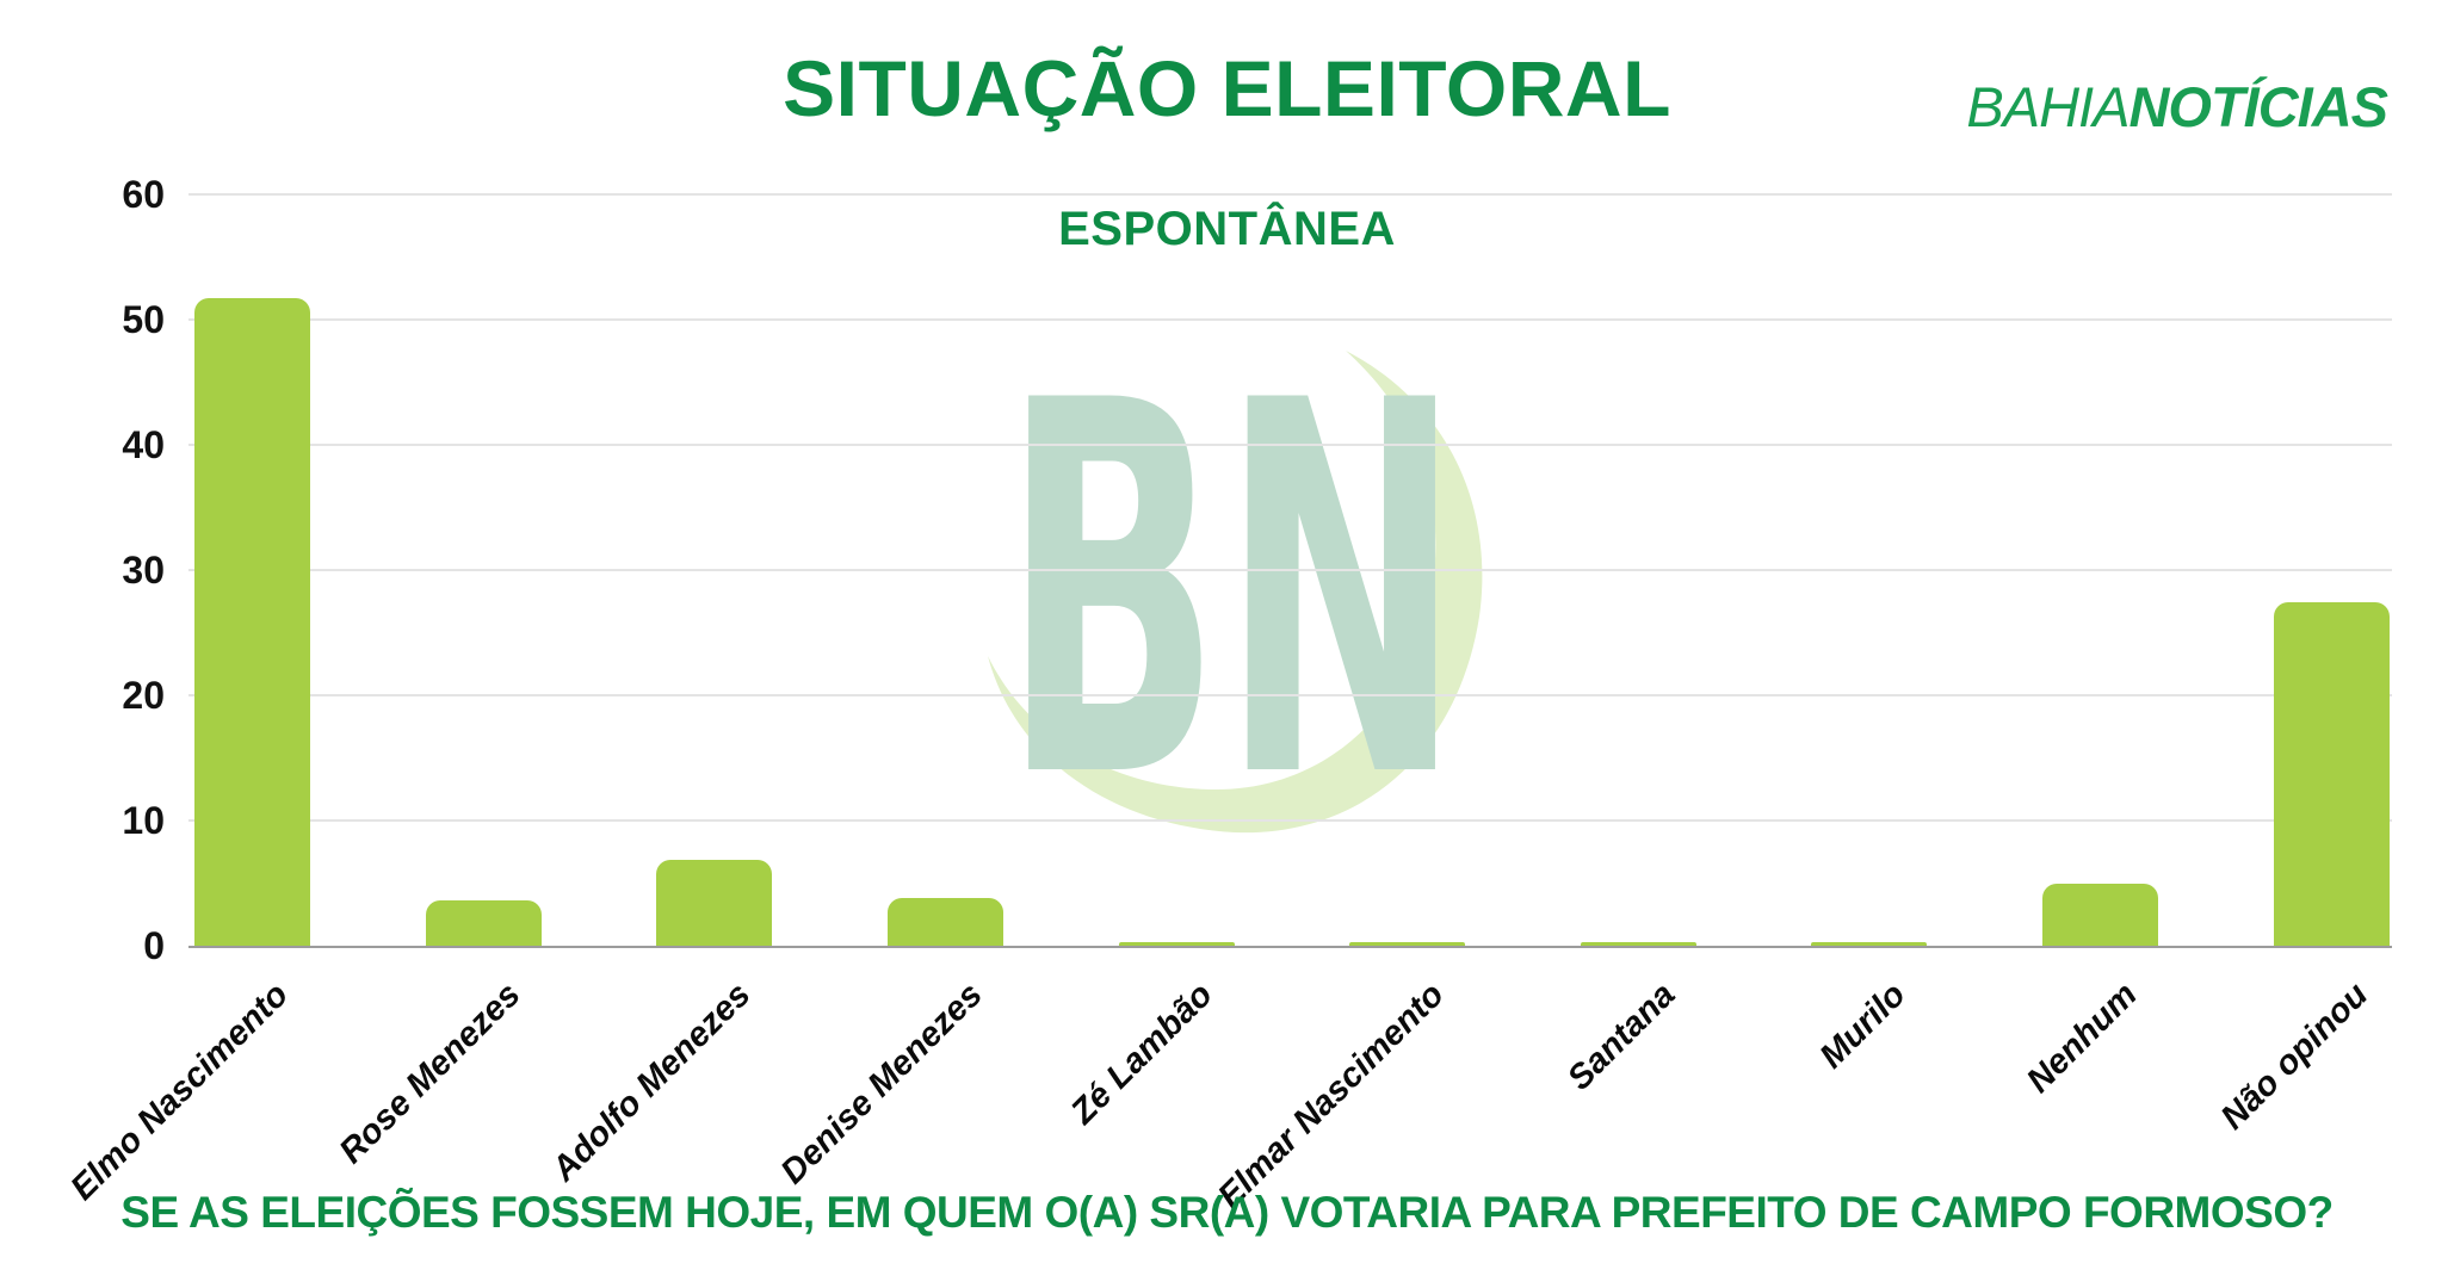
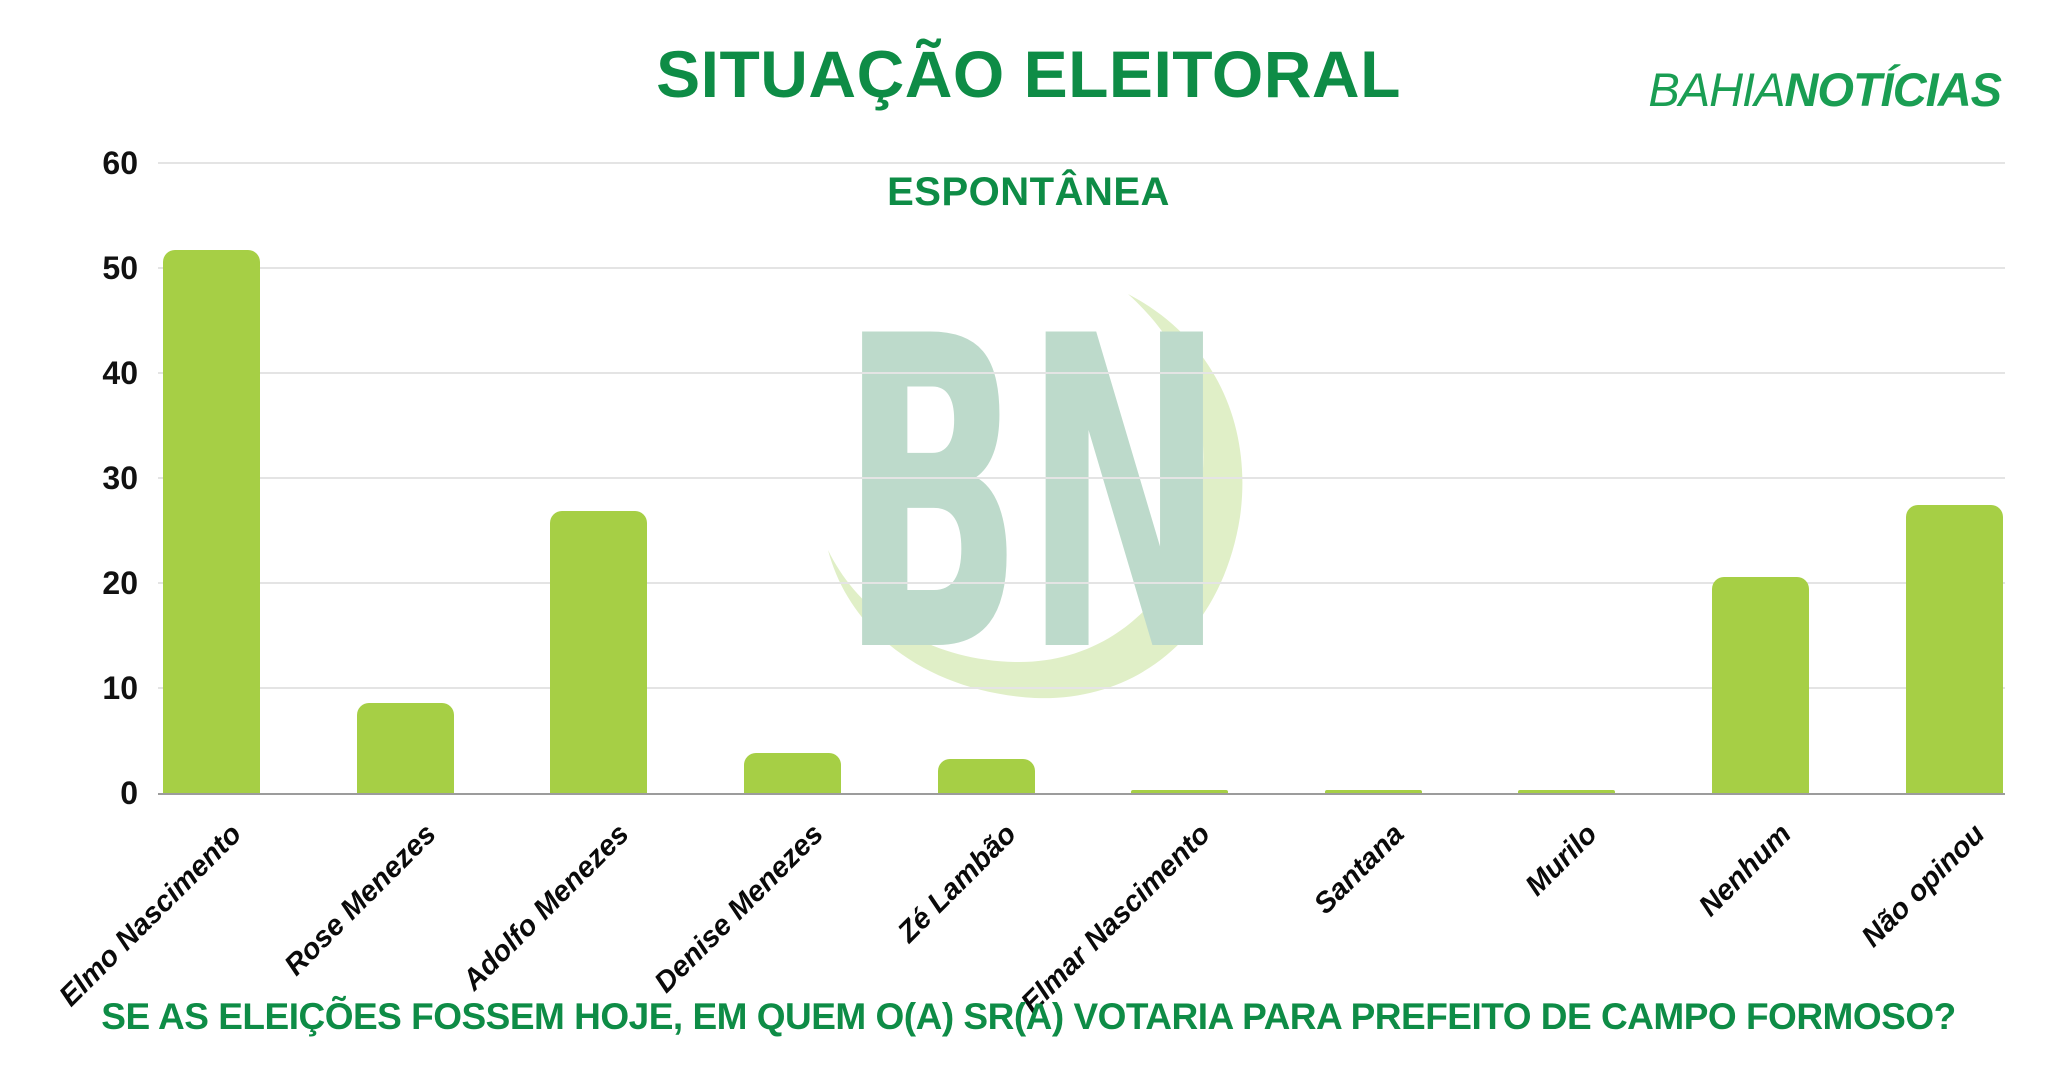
Rose Menezes: 3.6 -> 8.6
Adolfo Menezes: 6.9 -> 26.9
Zé Lambão: 0.2 -> 3.2
Nenhum: 5.0 -> 20.6
